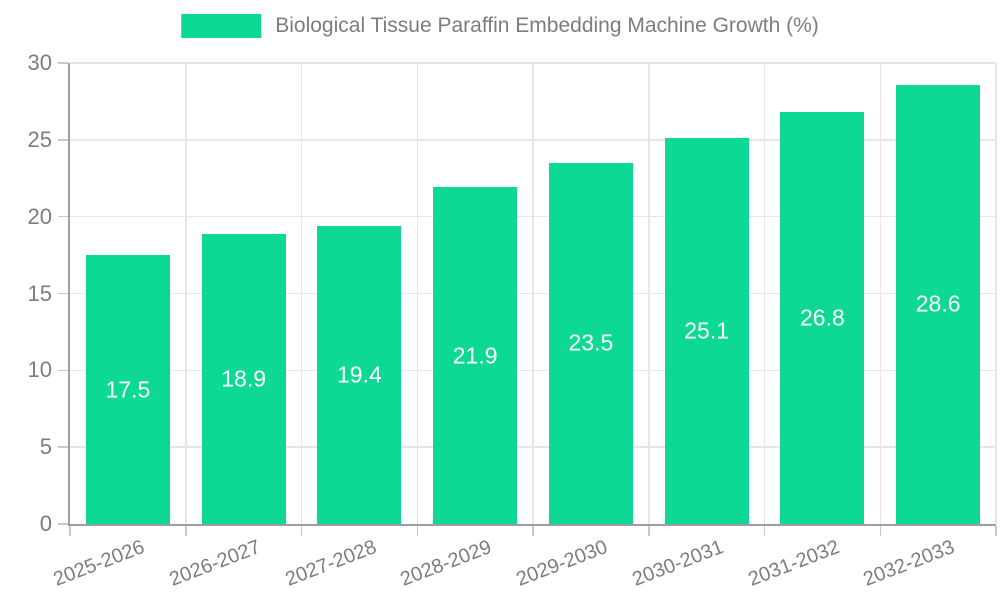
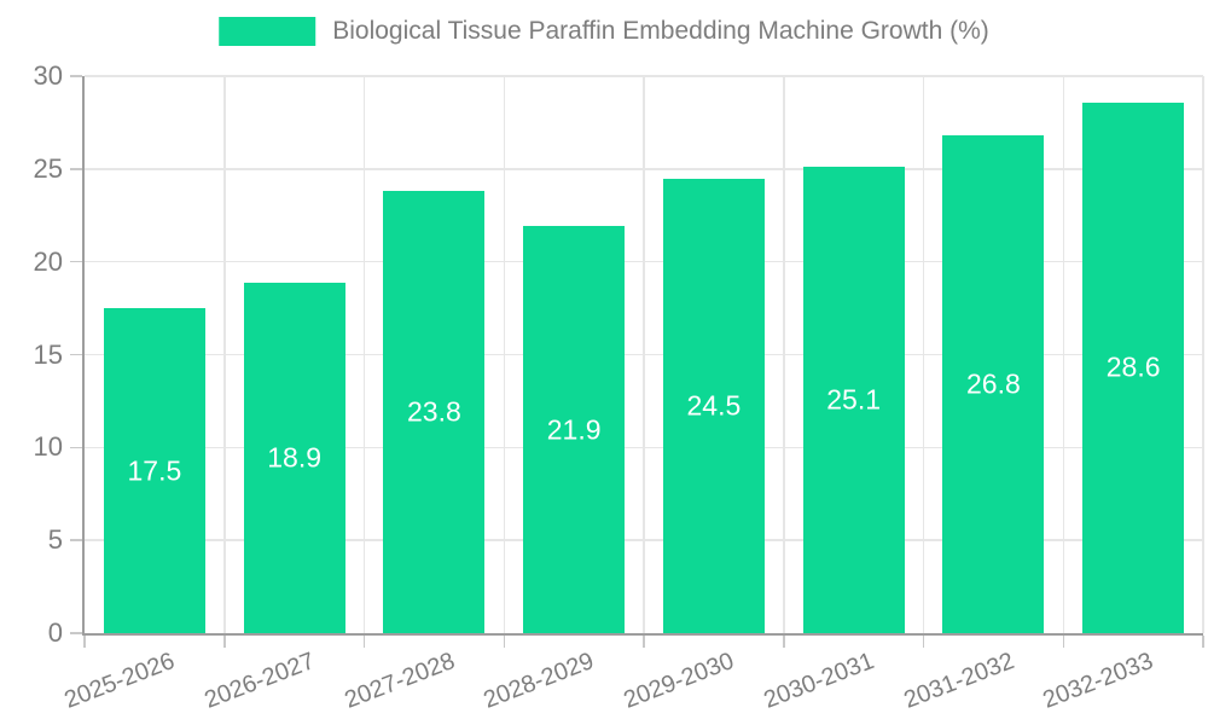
2027-2028: 19.4 -> 23.8
2029-2030: 23.5 -> 24.5
